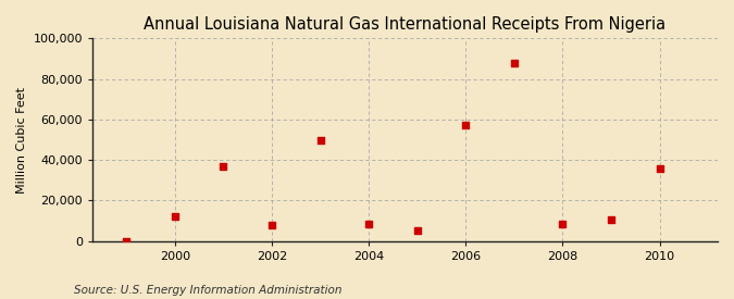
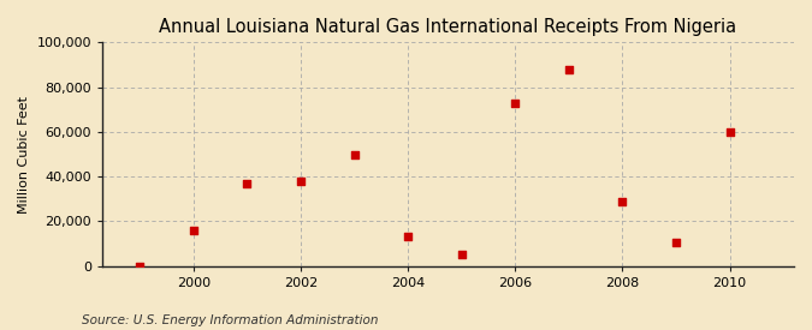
2000: 12,000 -> 16,000
2002: 8,000 -> 38,000
2004: 8,000 -> 13,000
2006: 57,000 -> 73,000
2008: 8,000 -> 29,000
2010: 36,000 -> 60,000
